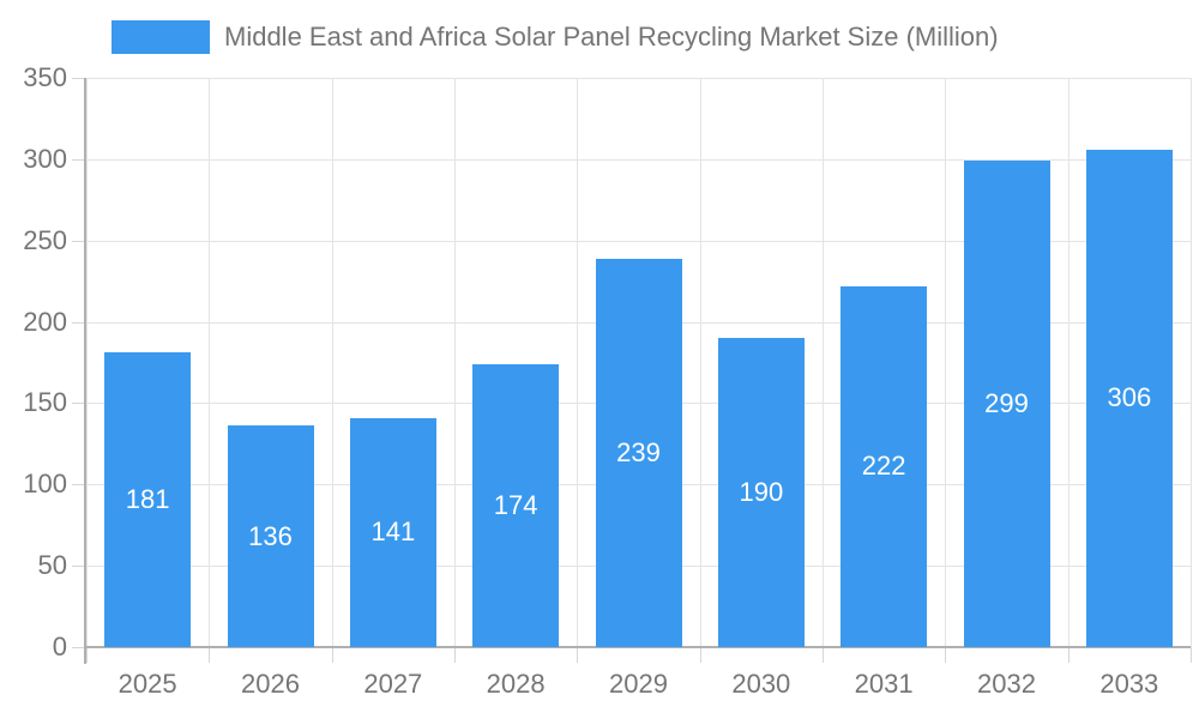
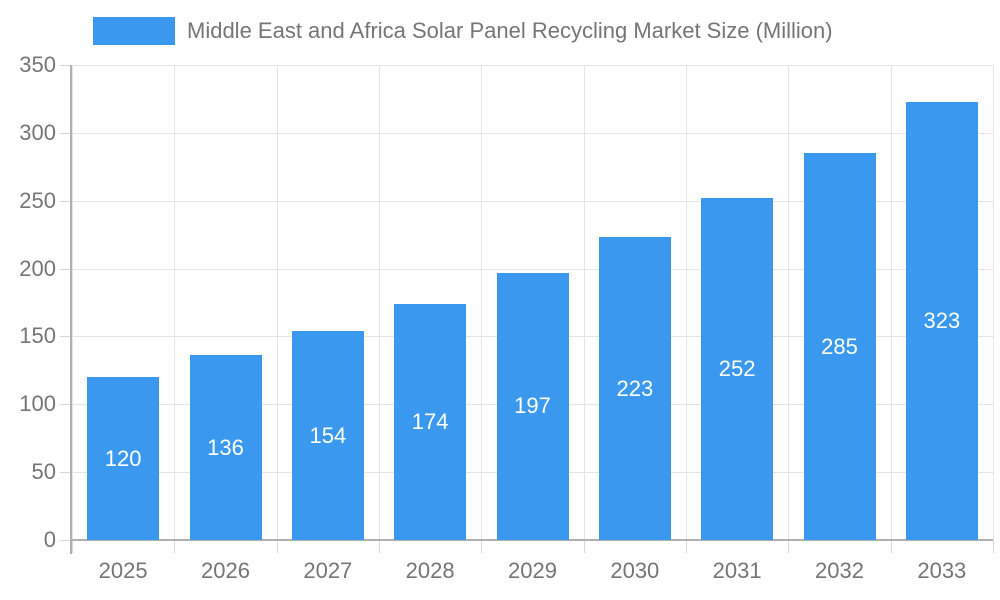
2025: 181 -> 120
2027: 141 -> 154
2029: 239 -> 197
2030: 190 -> 223
2031: 222 -> 252
2032: 299 -> 285
2033: 306 -> 323
